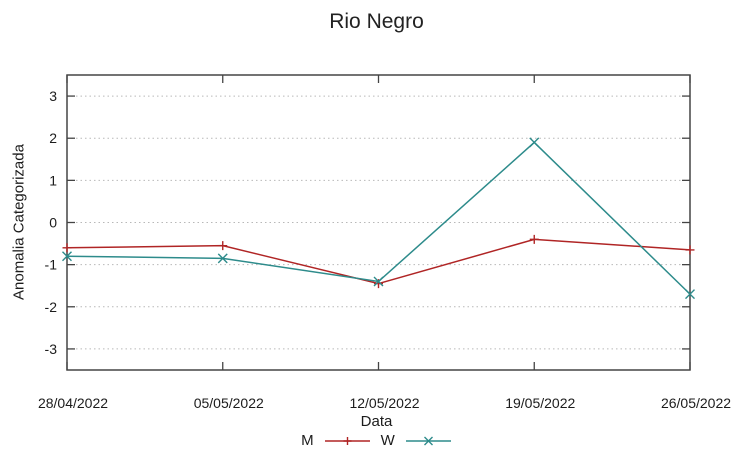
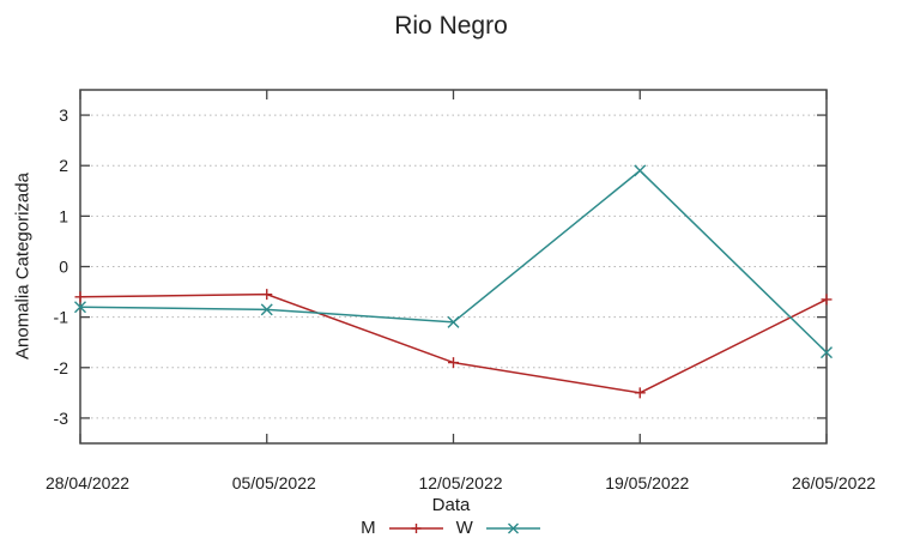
M/12/05/2022: -1.4 -> -1.9
W/12/05/2022: -1.4 -> -1.1
M/19/05/2022: -0.4 -> -2.5
